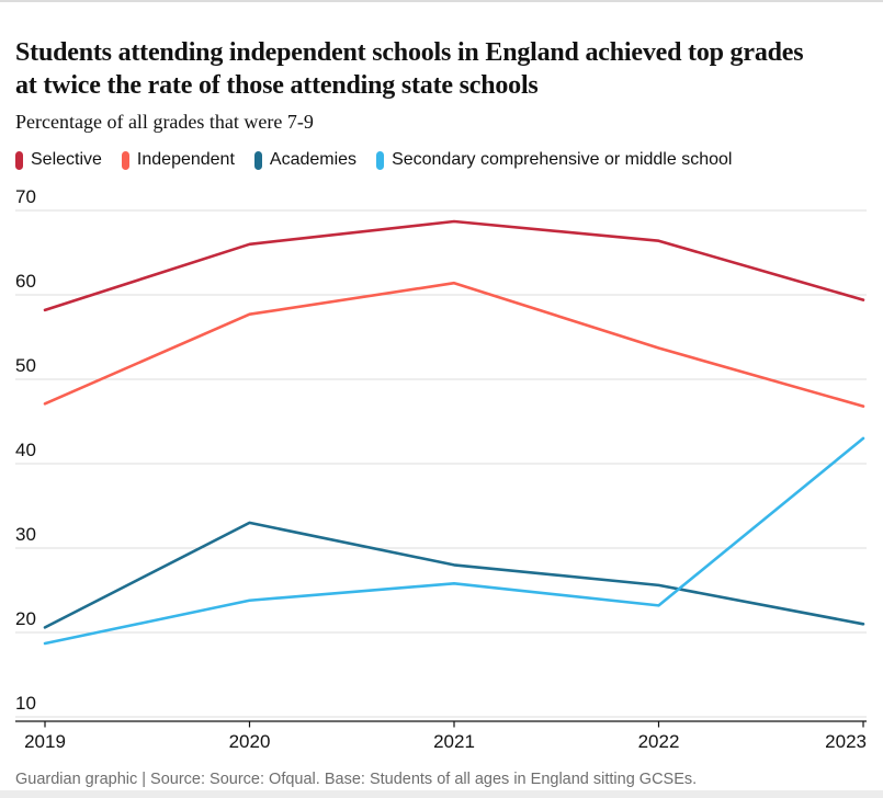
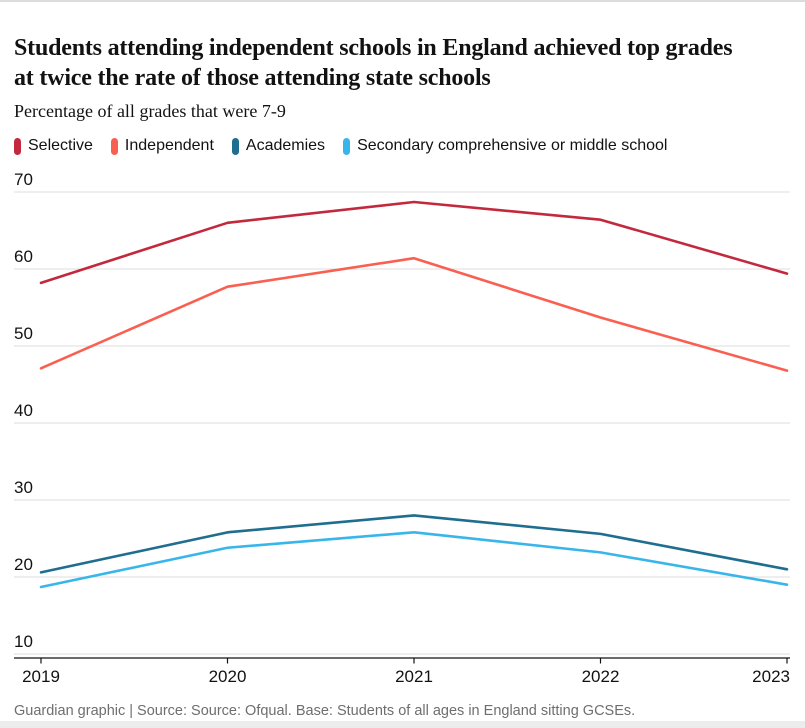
Academies/2020: 33 -> 26
Secondary comprehensive or middle school/2023: 43 -> 19
